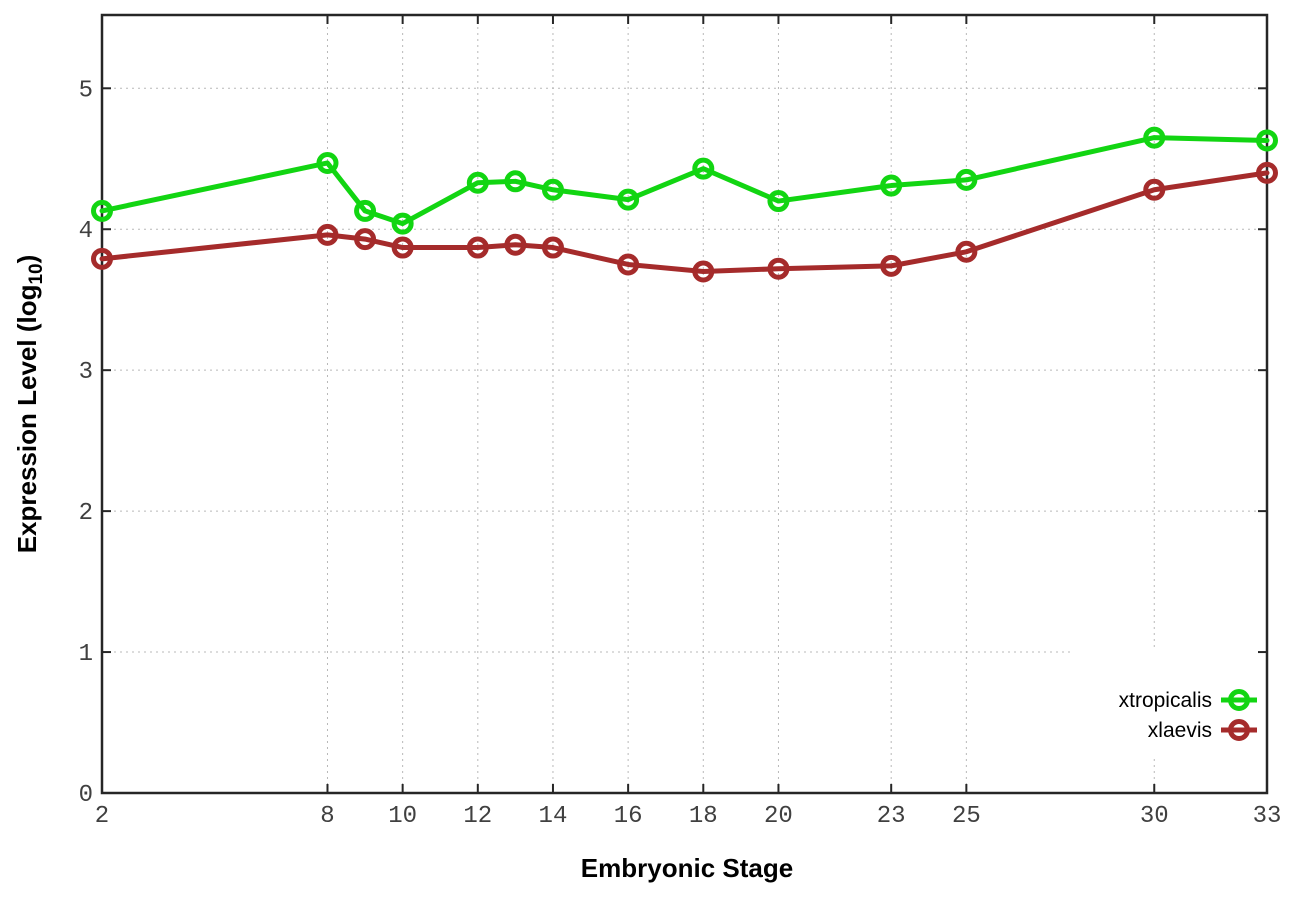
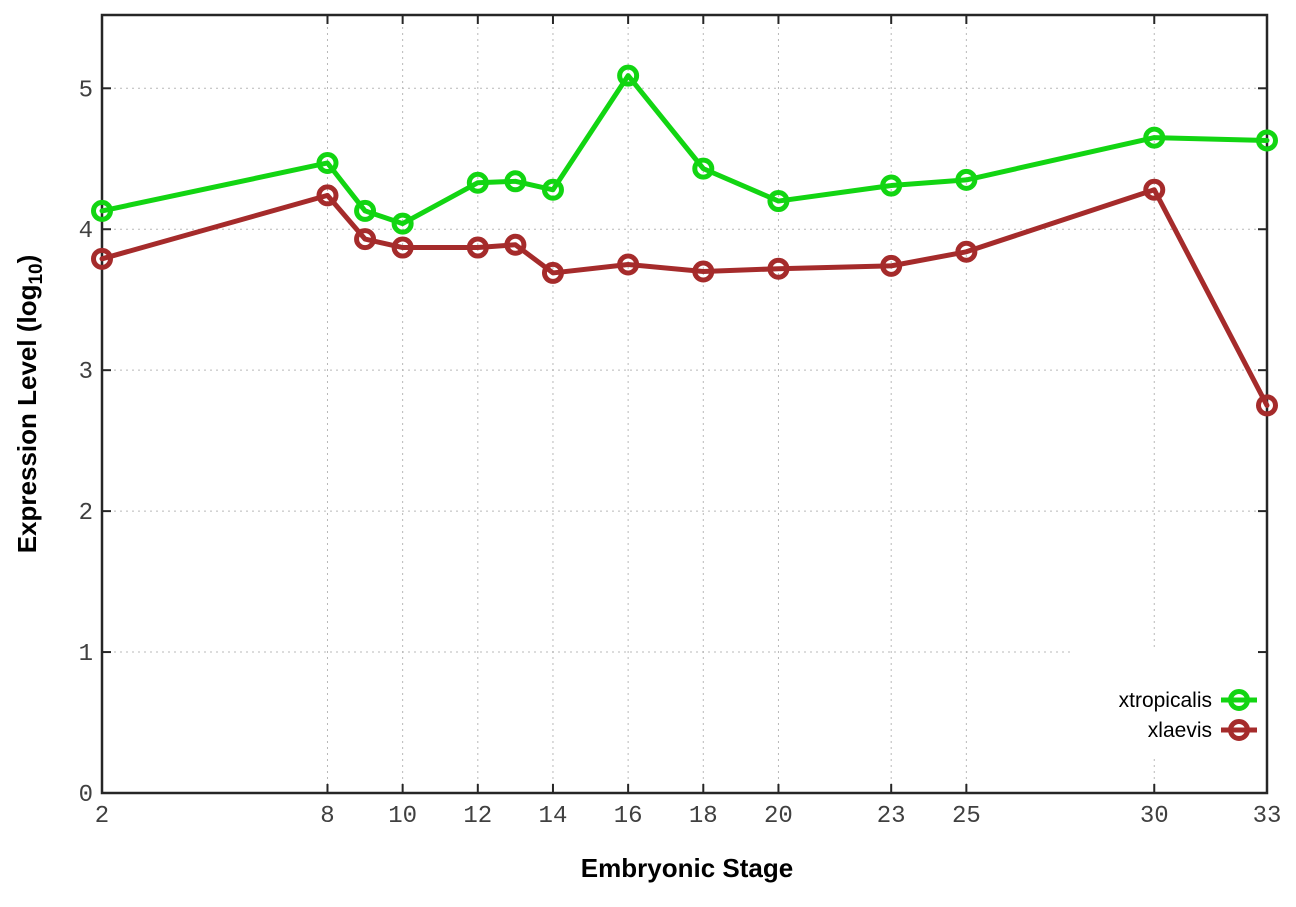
xlaevis/8: 3.96 -> 4.24
xlaevis/14: 3.87 -> 3.69
xtropicalis/16: 4.21 -> 5.09
xlaevis/33: 4.40 -> 2.75
